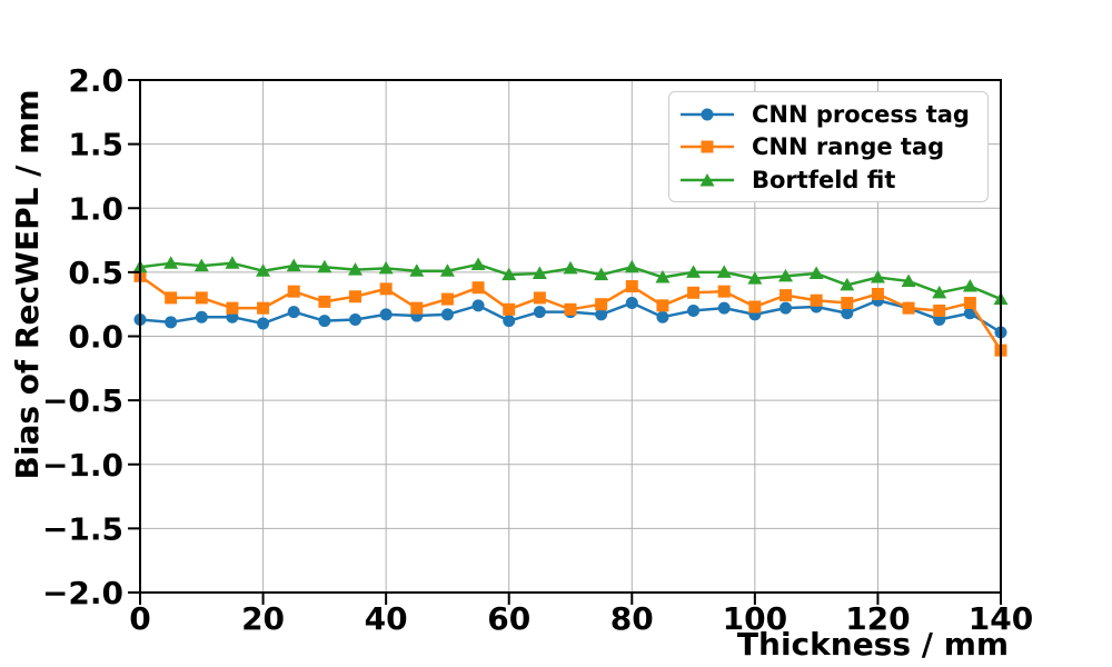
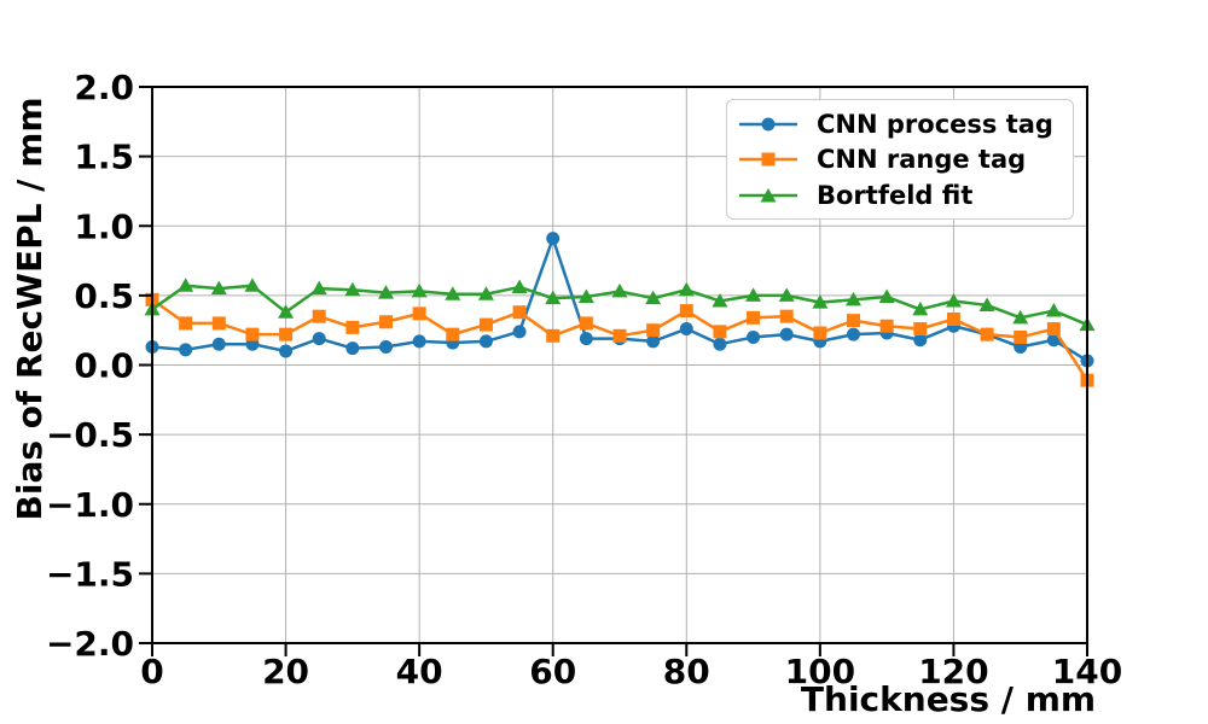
Bortfeld fit/0: 0.54 -> 0.40
Bortfeld fit/20: 0.51 -> 0.38
CNN process tag/60: 0.12 -> 0.91
